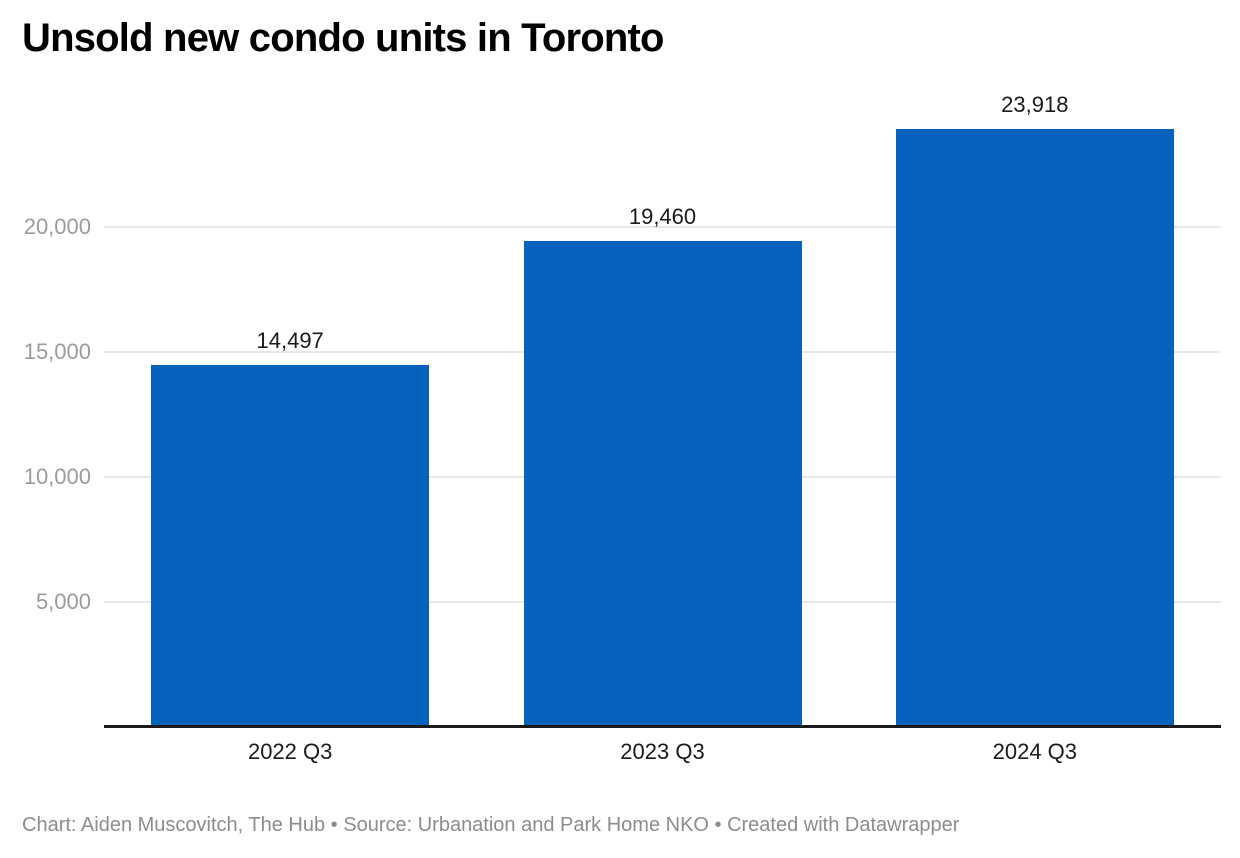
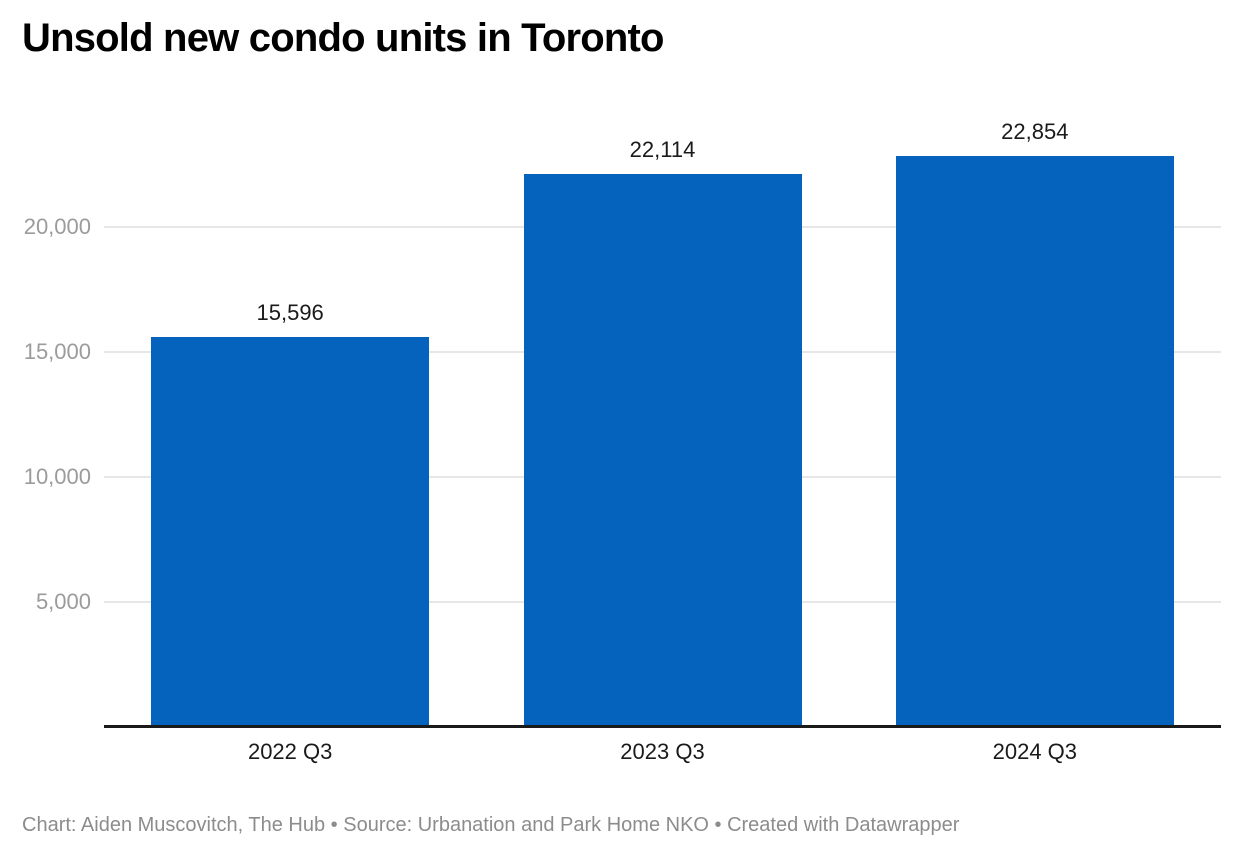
2022 Q3: 14,497 -> 15,596
2023 Q3: 19,460 -> 22,114
2024 Q3: 23,918 -> 22,854
